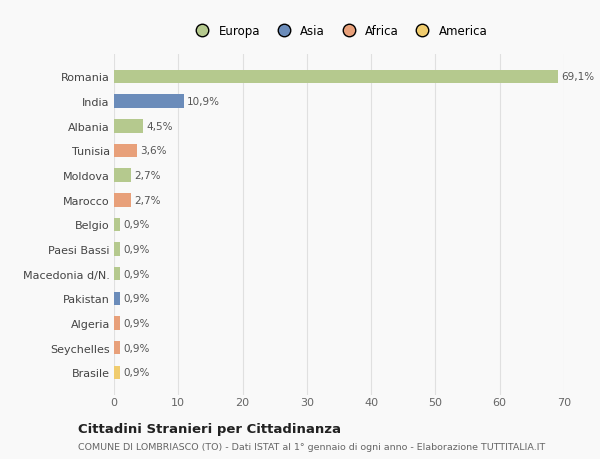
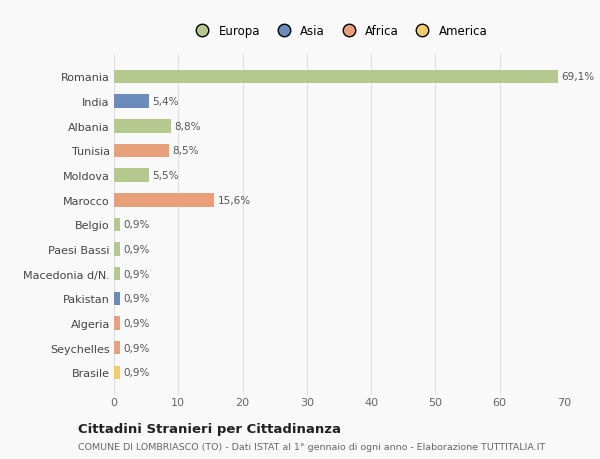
India: 10,9% -> 5,4%
Albania: 4,5% -> 8,8%
Tunisia: 3,6% -> 8,5%
Moldova: 2,7% -> 5,5%
Marocco: 2,7% -> 15,6%
